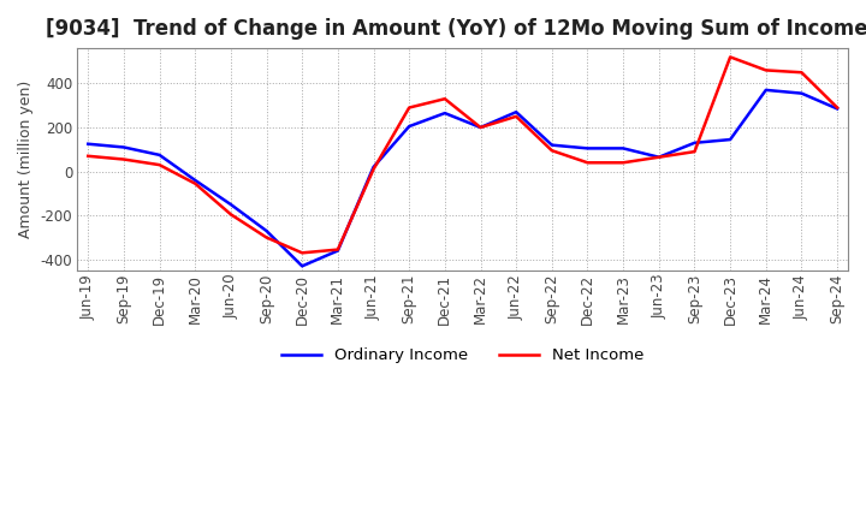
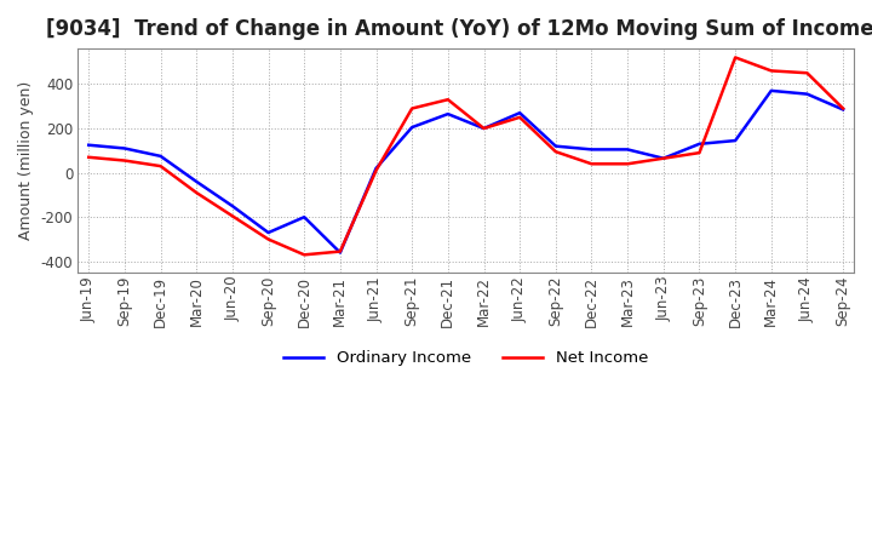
Net Income/Mar-20: -60 -> -90
Ordinary Income/Dec-20: -430 -> -200
